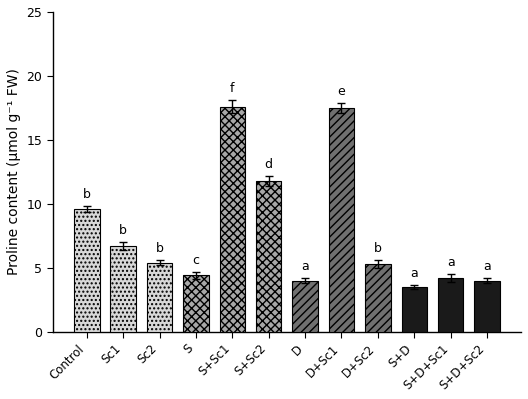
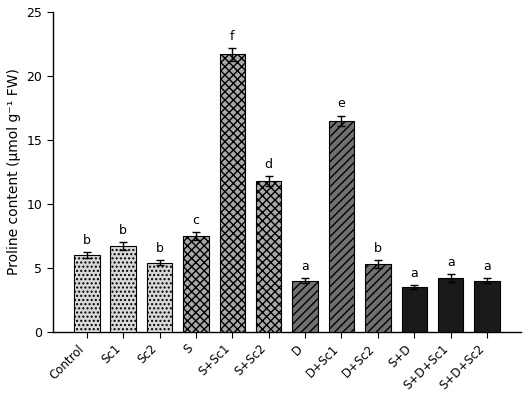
Control: 9.6 -> 6.0
S: 4.4 -> 7.5
S+Sc1: 17.6 -> 21.7
D+Sc1: 17.5 -> 16.5
